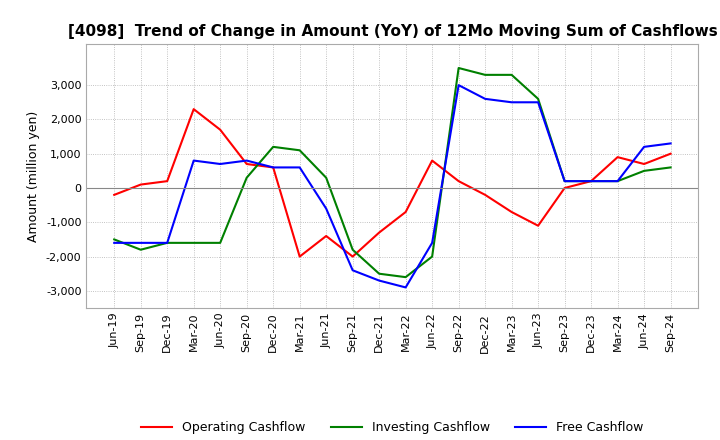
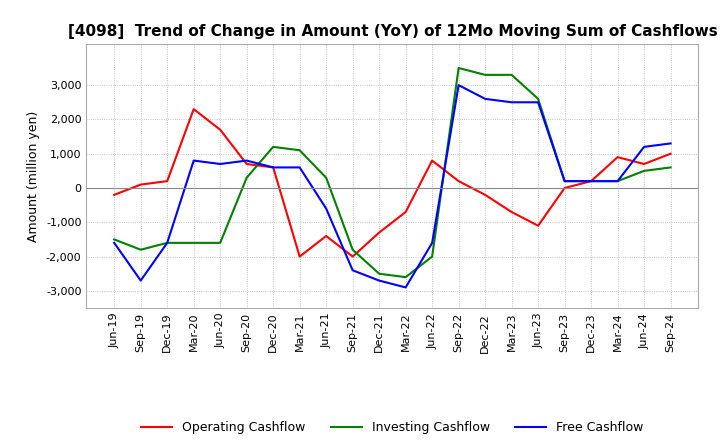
Free Cashflow/Sep-19: -1,600 -> -2,700
